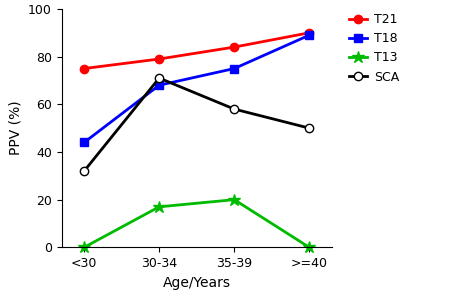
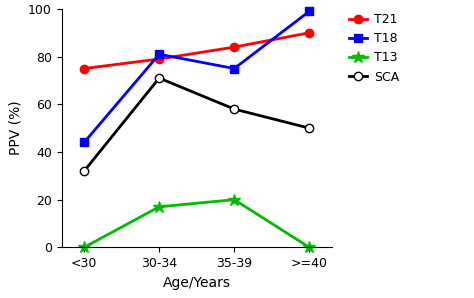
T18/30-34: 68 -> 81
T18/>=40: 89 -> 99
